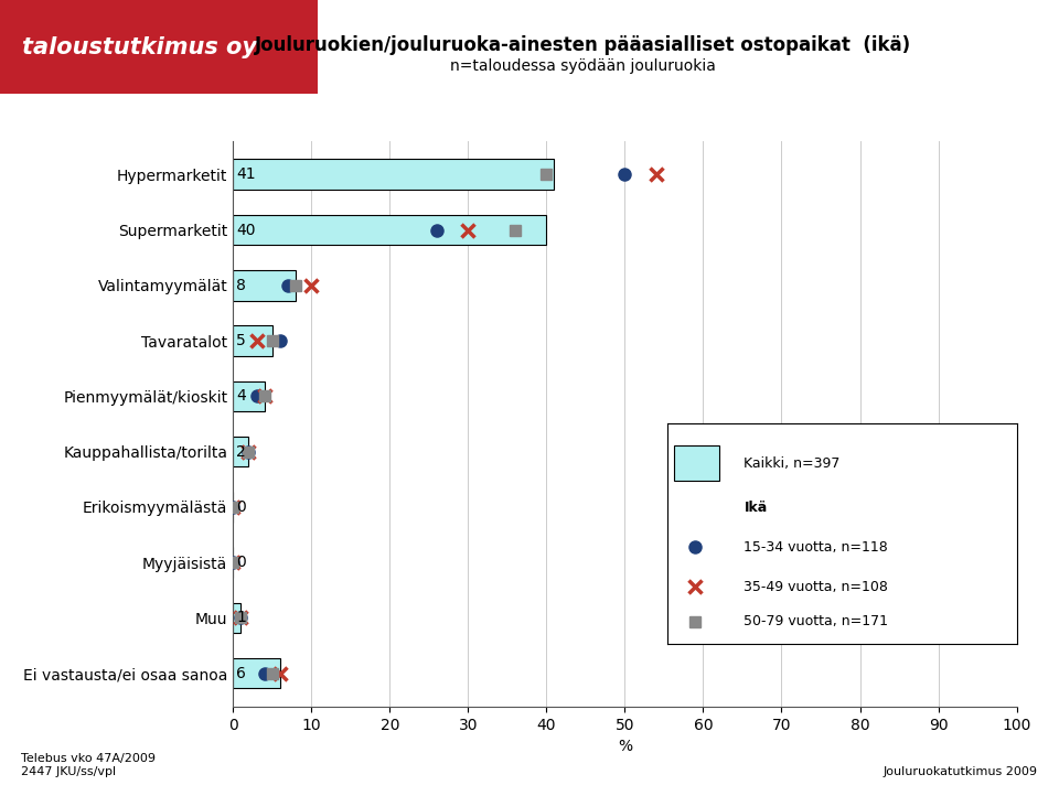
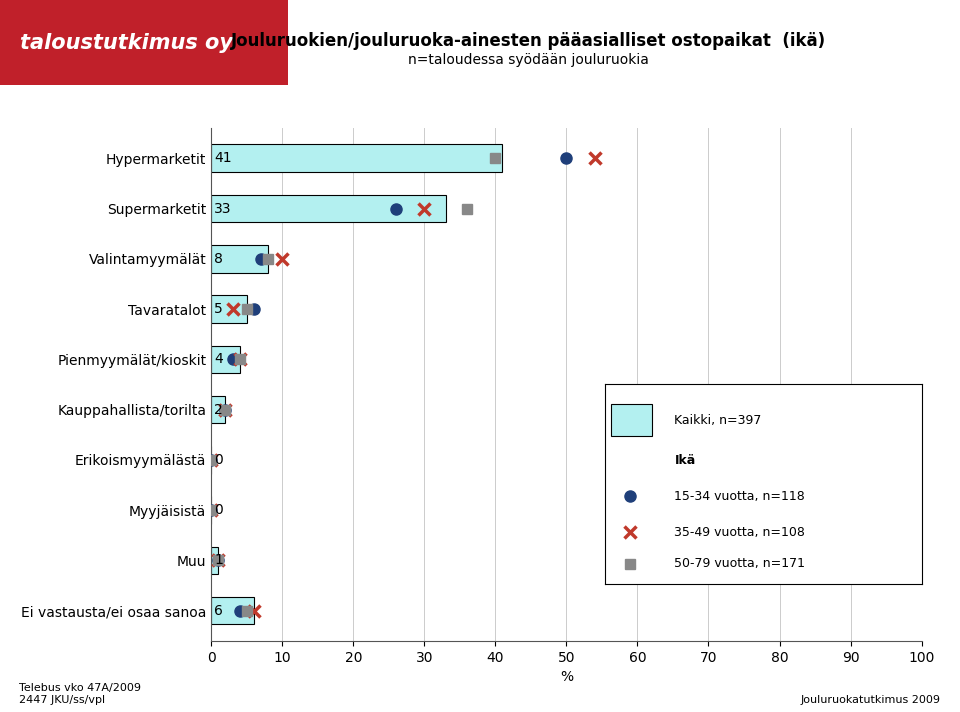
Supermarketit: 40 -> 33
